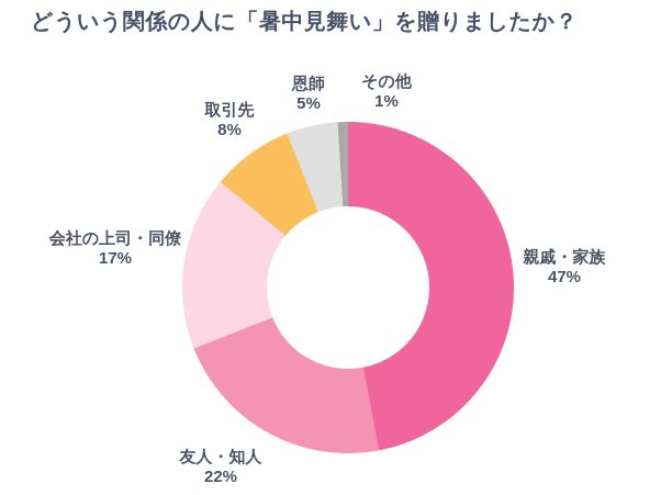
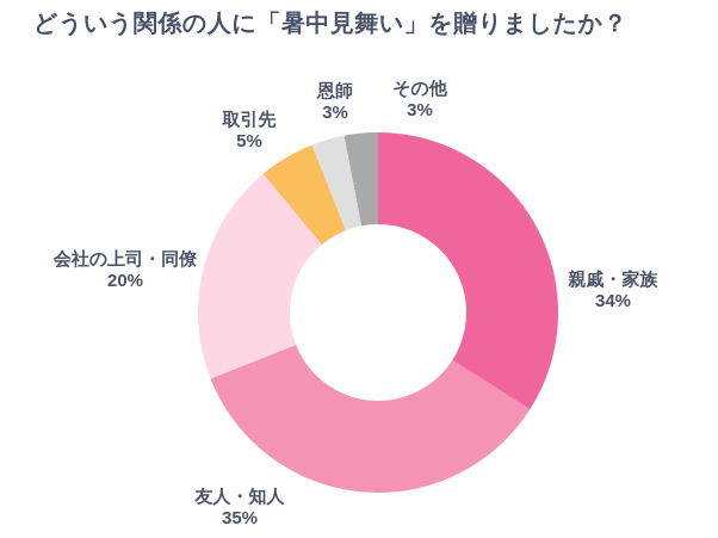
親戚・家族: 47% -> 34%
友人・知人: 22% -> 35%
会社の上司・同僚: 17% -> 20%
取引先: 8% -> 5%
恩師: 5% -> 3%
その他: 1% -> 3%
